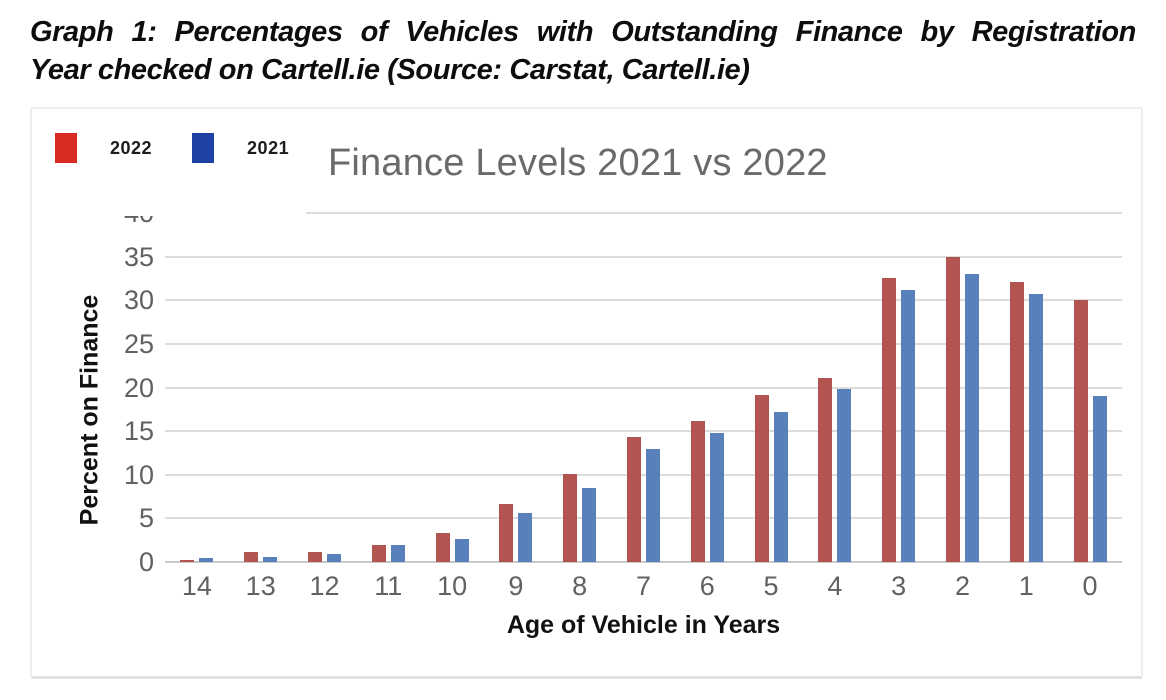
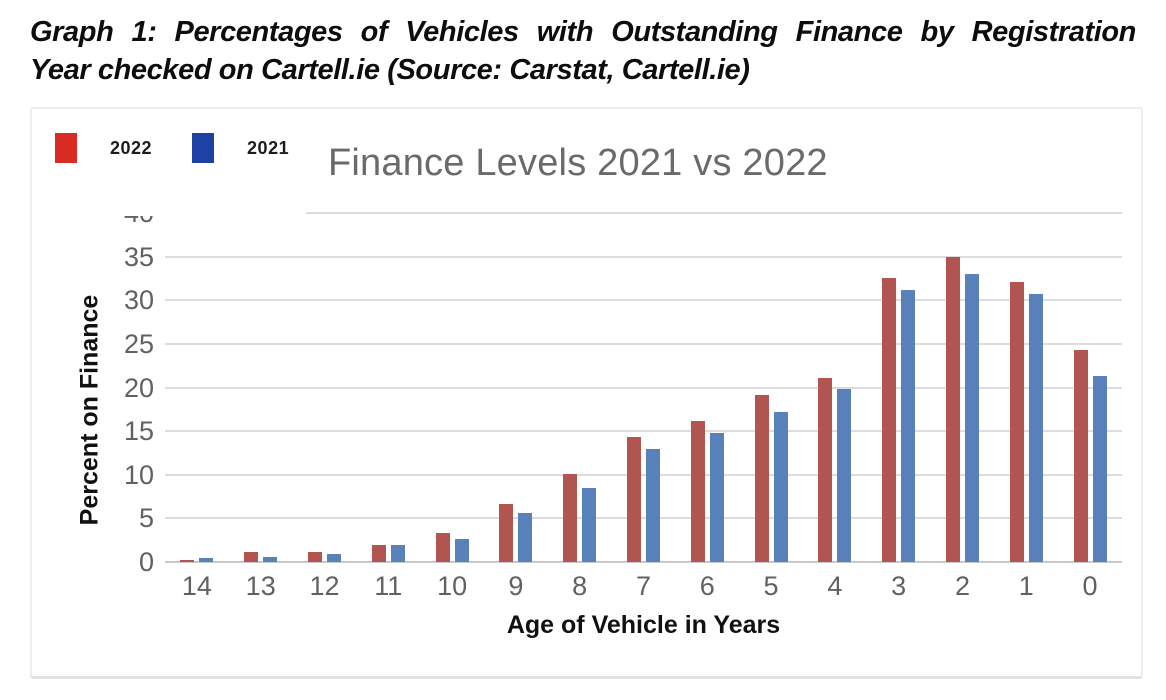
2022/0: 30 -> 24
2021/0: 19 -> 21
